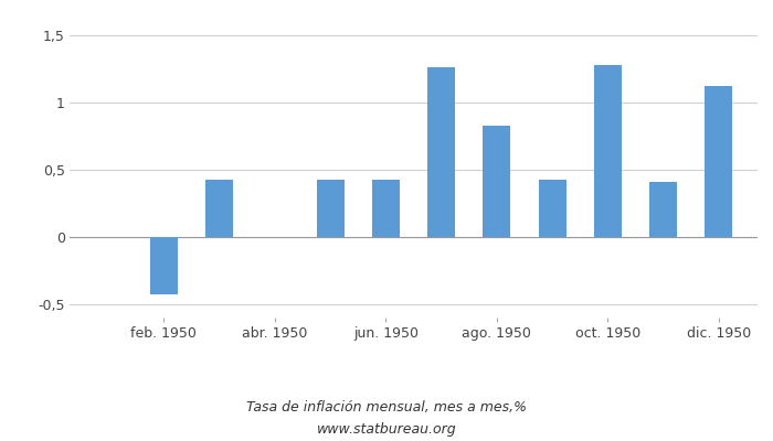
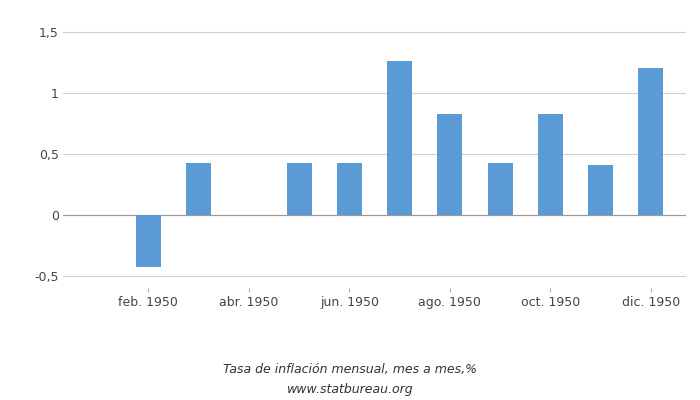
oct. 1950: 1,28 -> 0,83
dic. 1950: 1,12 -> 1,21
